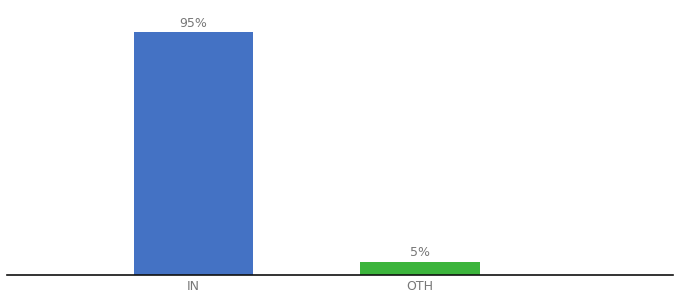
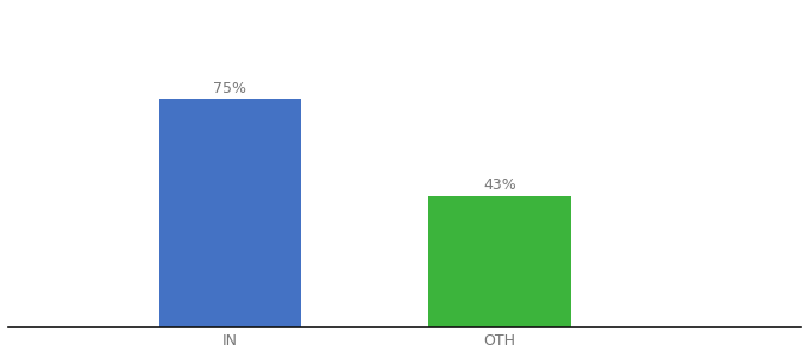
IN: 95% -> 75%
OTH: 5% -> 43%
